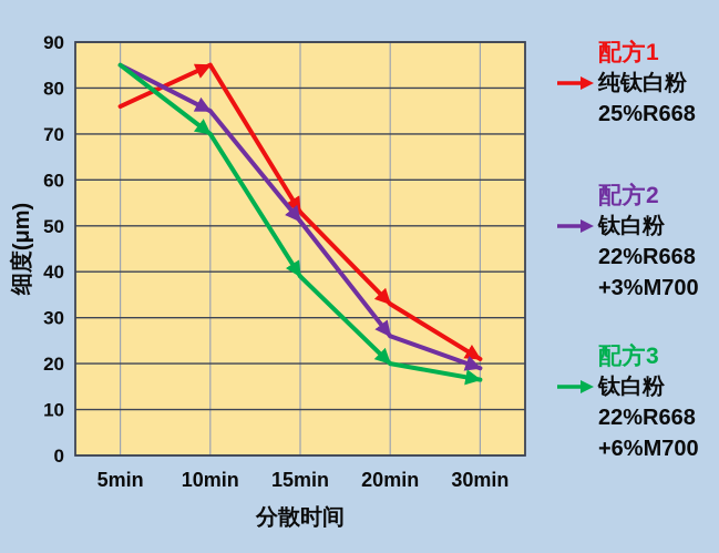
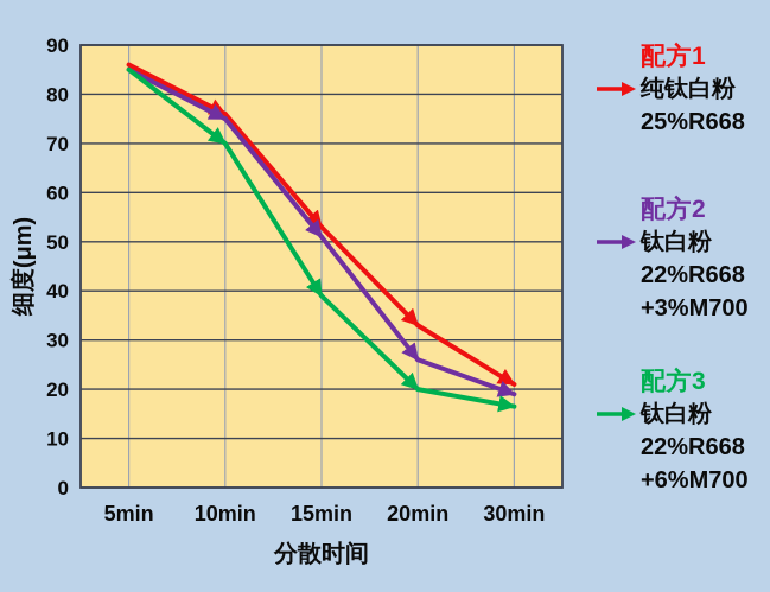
配方1 纯钛白粉 25%R668/5min: 76 -> 86
配方1 纯钛白粉 25%R668/10min: 85 -> 76
